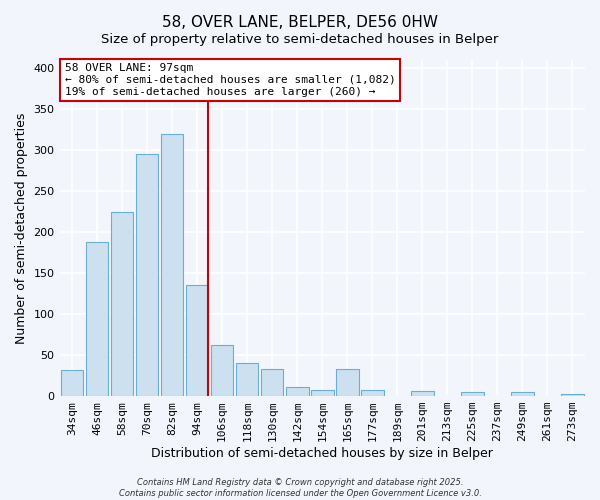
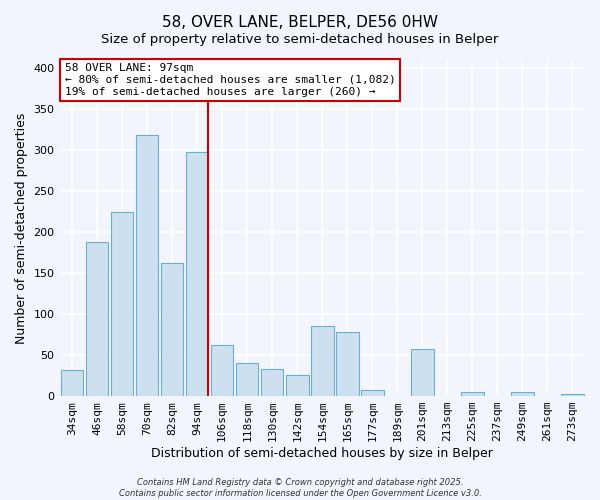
70sqm: 295 -> 318
82sqm: 320 -> 162
94sqm: 135 -> 298
142sqm: 11 -> 26
154sqm: 8 -> 86
165sqm: 33 -> 78
201sqm: 6 -> 58
